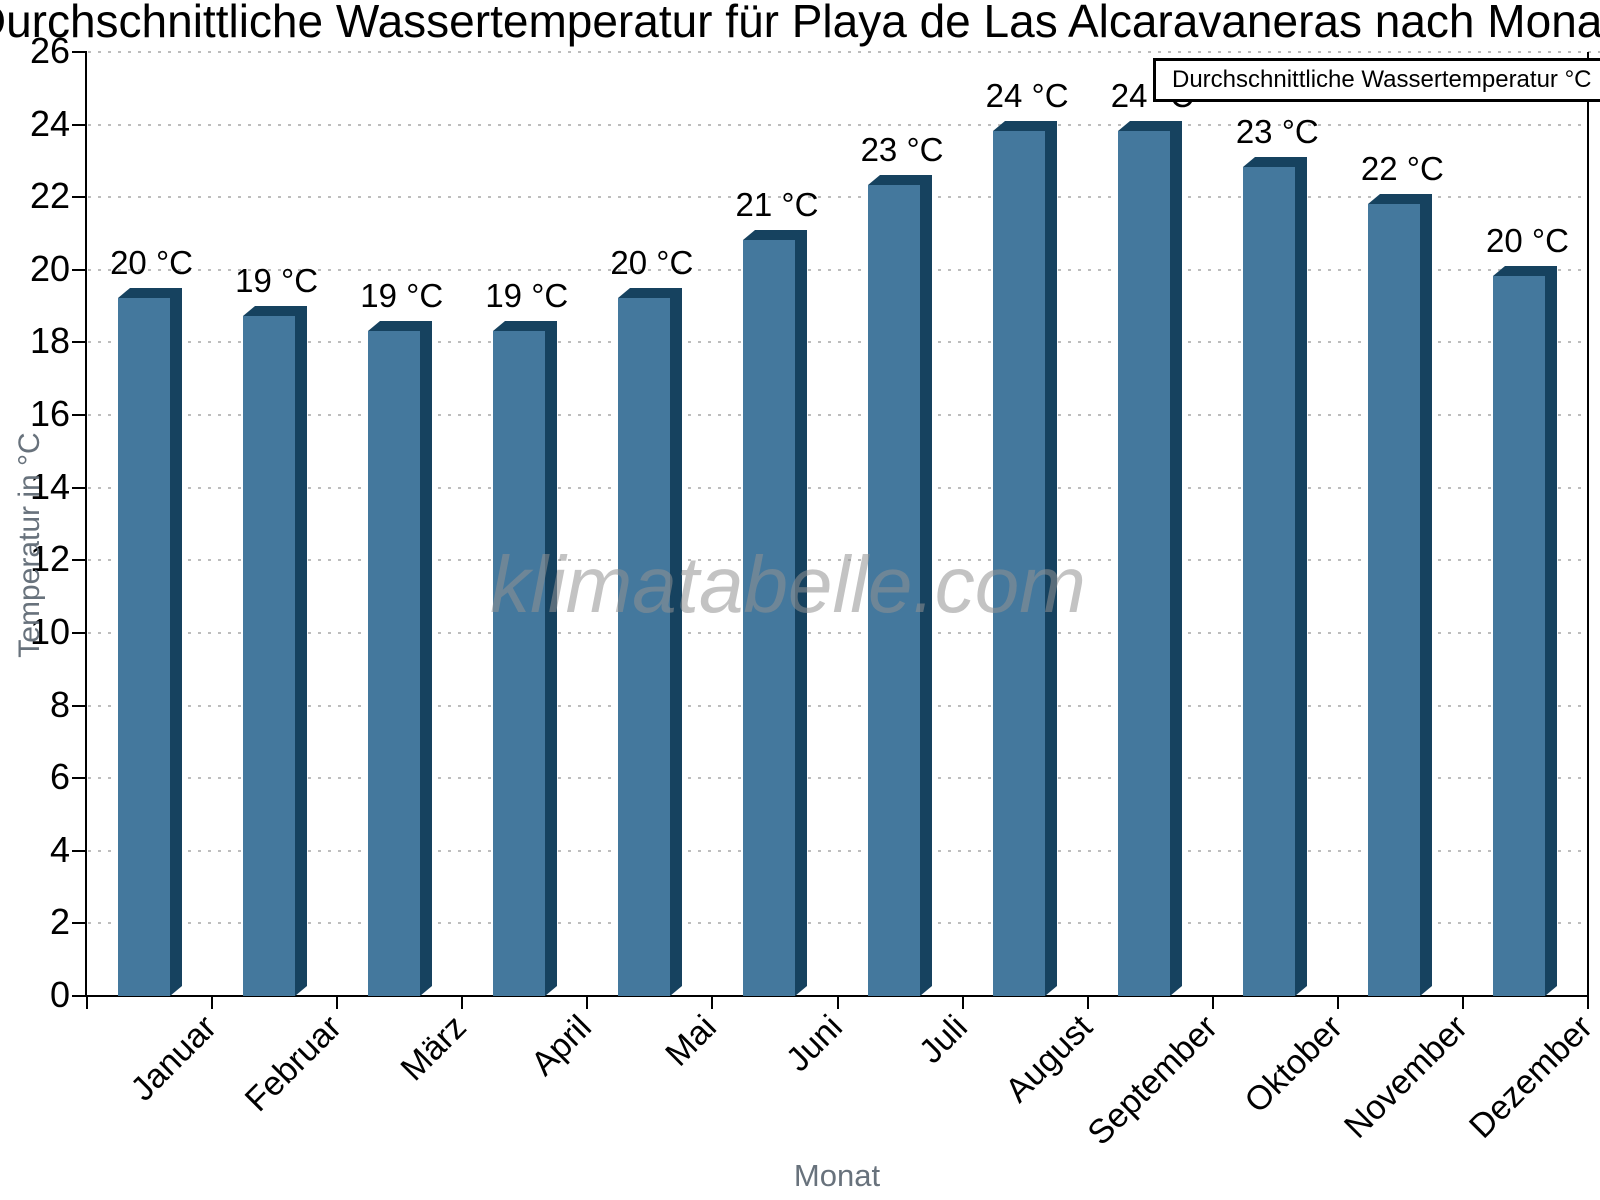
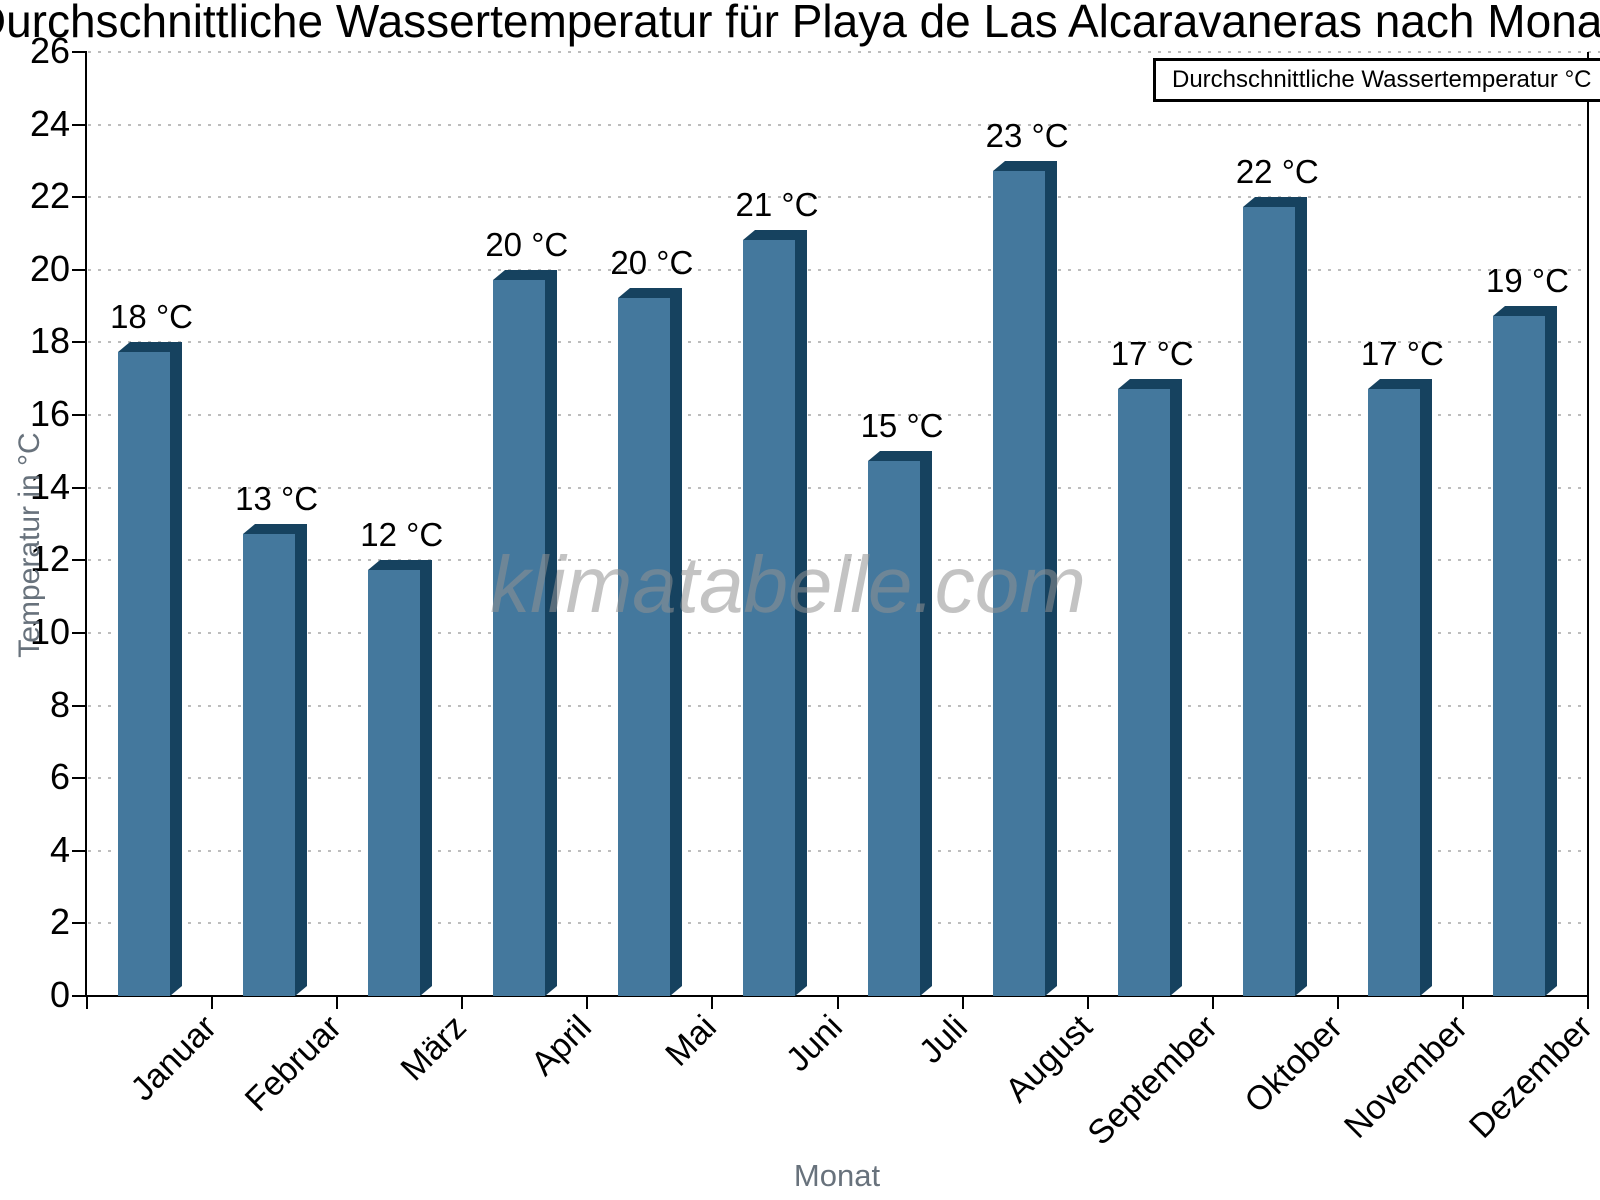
Januar: 20 -> 18
Februar: 19 -> 13
März: 19 -> 12
April: 19 -> 20
Juli: 23 -> 15
August: 24 -> 23
September: 24 -> 17
Oktober: 23 -> 22
November: 22 -> 17
Dezember: 20 -> 19
